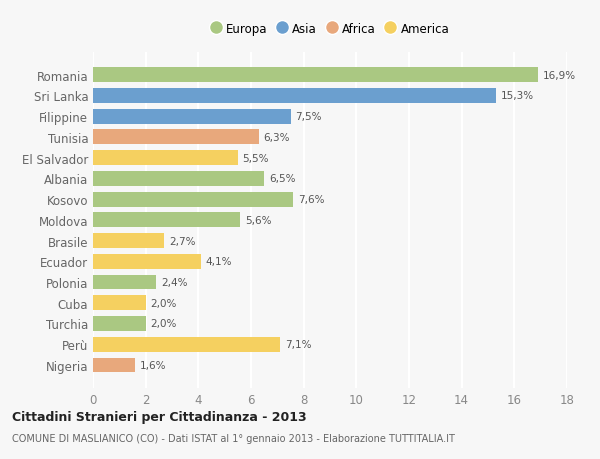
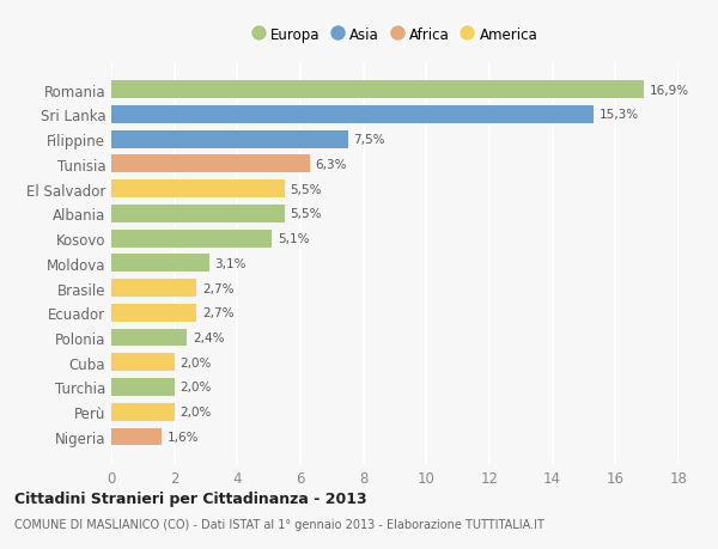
Albania: 6,5% -> 5,5%
Kosovo: 7,6% -> 5,1%
Moldova: 5,6% -> 3,1%
Ecuador: 4,1% -> 2,7%
Perù: 7,1% -> 2,0%
